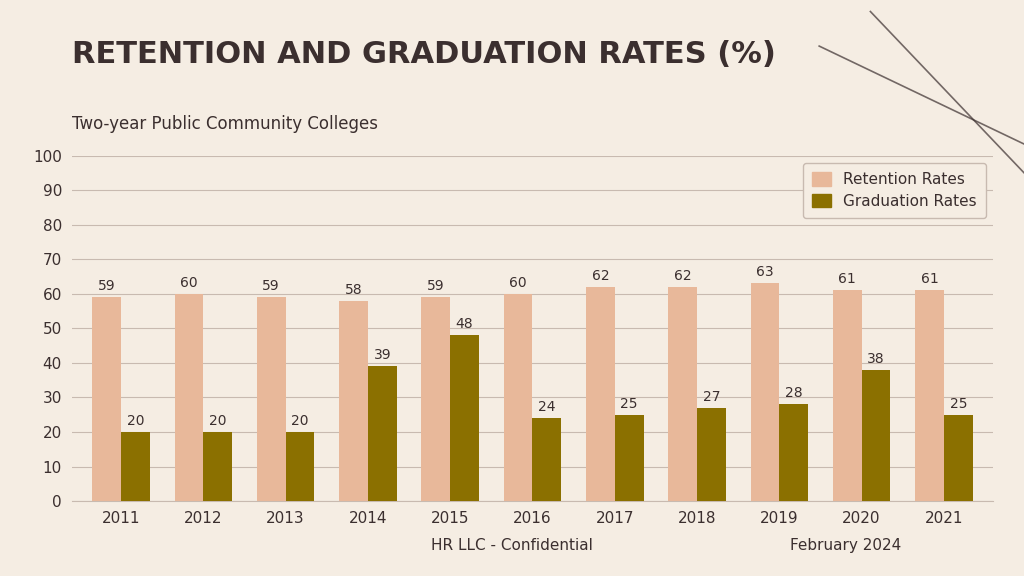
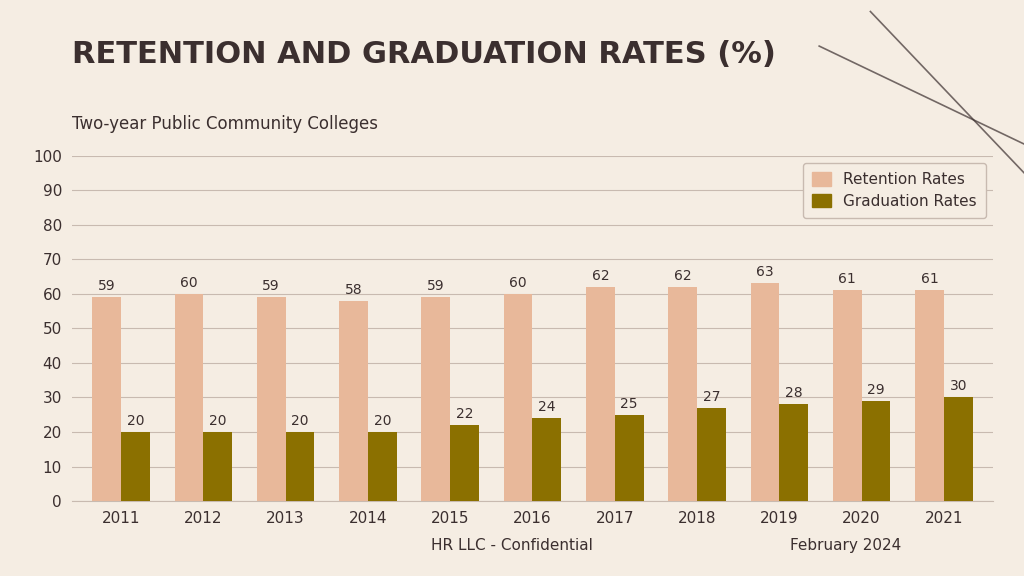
Graduation Rates/2014: 39 -> 20
Graduation Rates/2015: 48 -> 22
Graduation Rates/2020: 38 -> 29
Graduation Rates/2021: 25 -> 30
